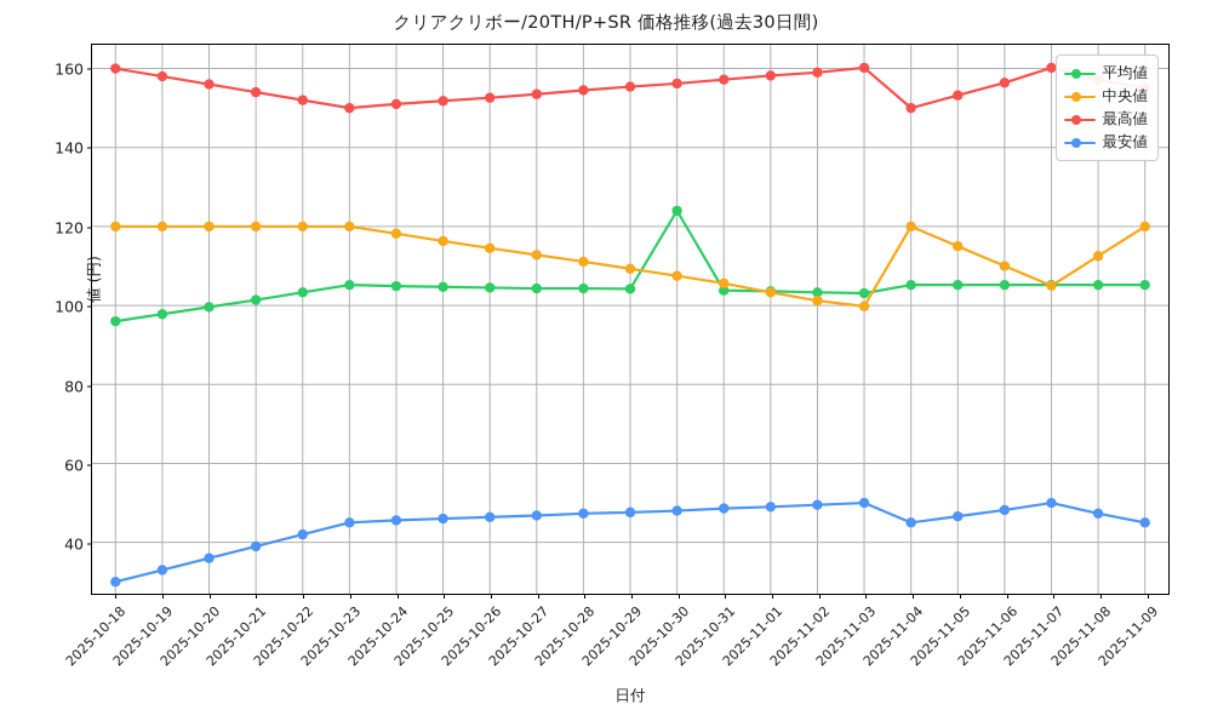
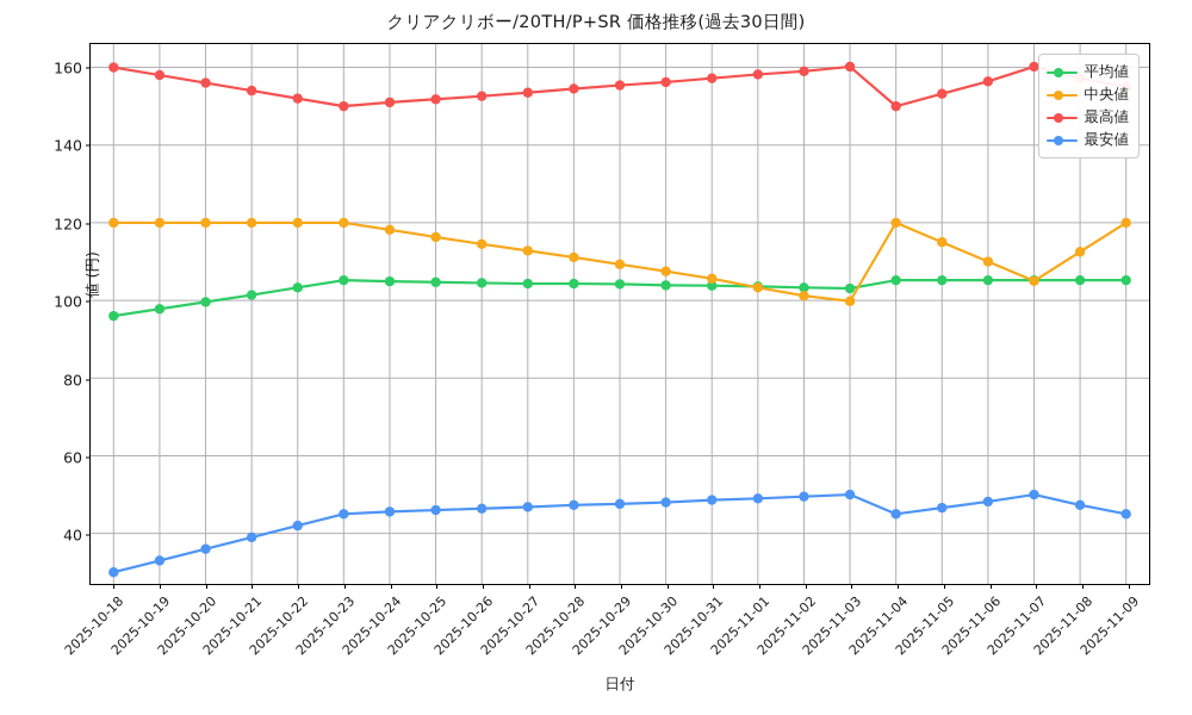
平均値/2025-10-30: 124 -> 104
